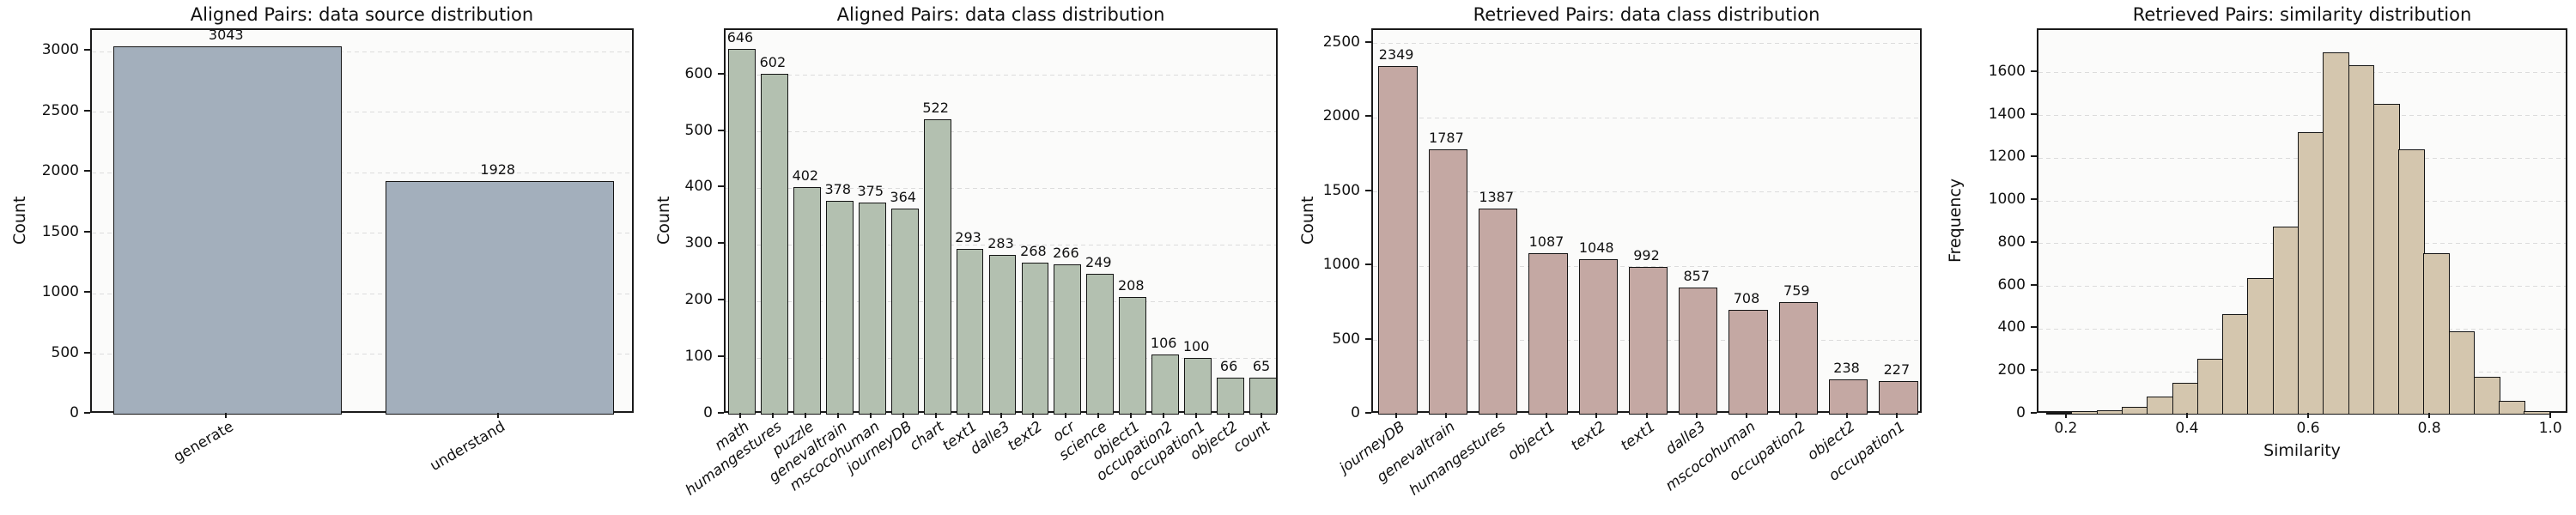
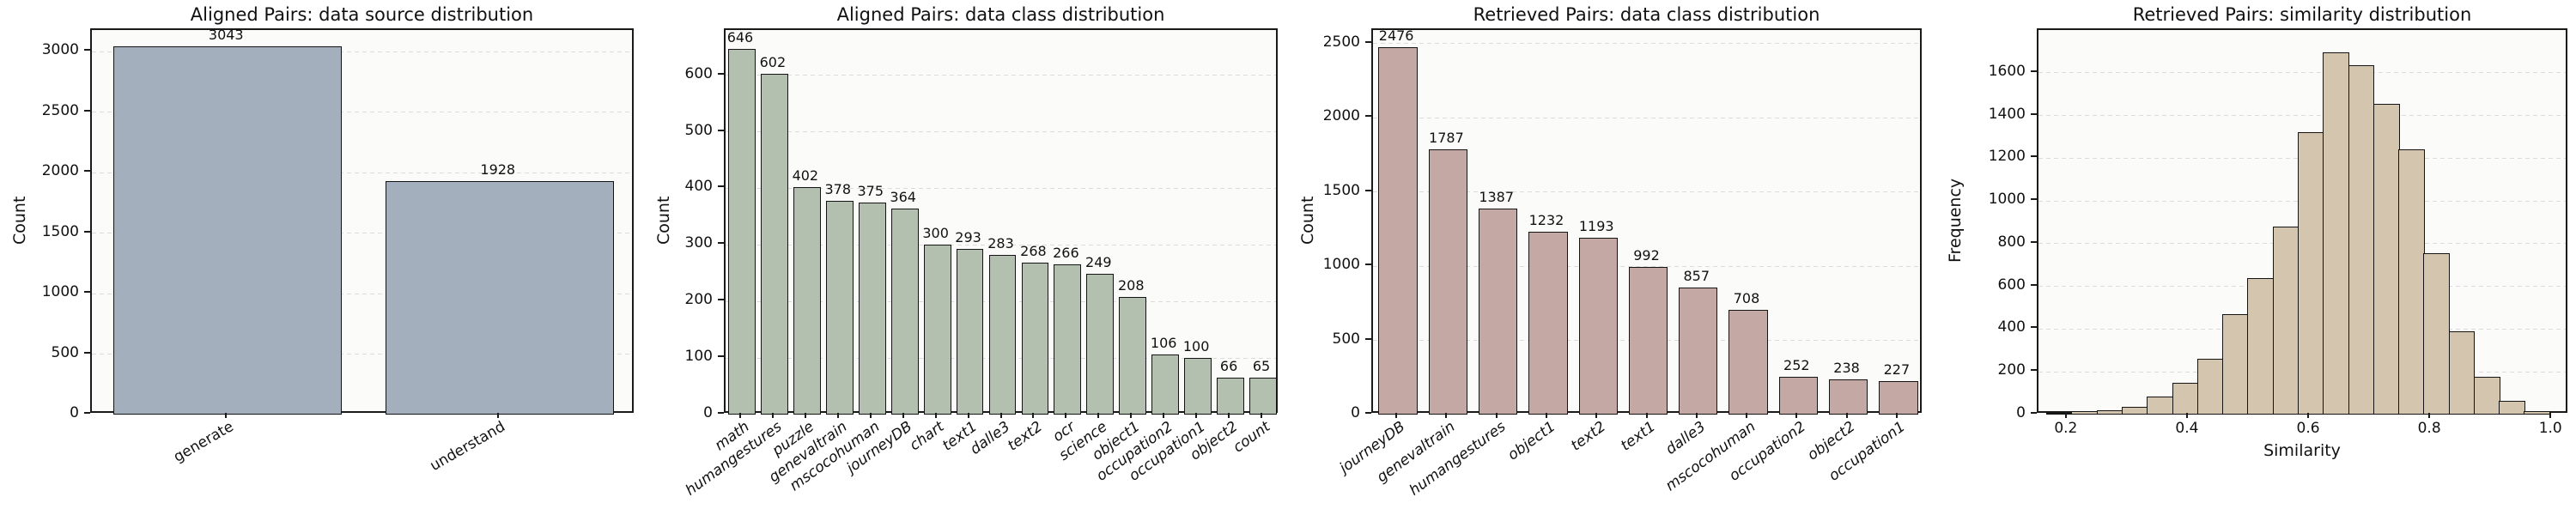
Aligned Pairs: data class distribution/chart: 522 -> 300
Retrieved Pairs: data class distribution/journeyDB: 2349 -> 2476
Retrieved Pairs: data class distribution/object1: 1087 -> 1232
Retrieved Pairs: data class distribution/text2: 1048 -> 1193
Retrieved Pairs: data class distribution/occupation2: 759 -> 252
